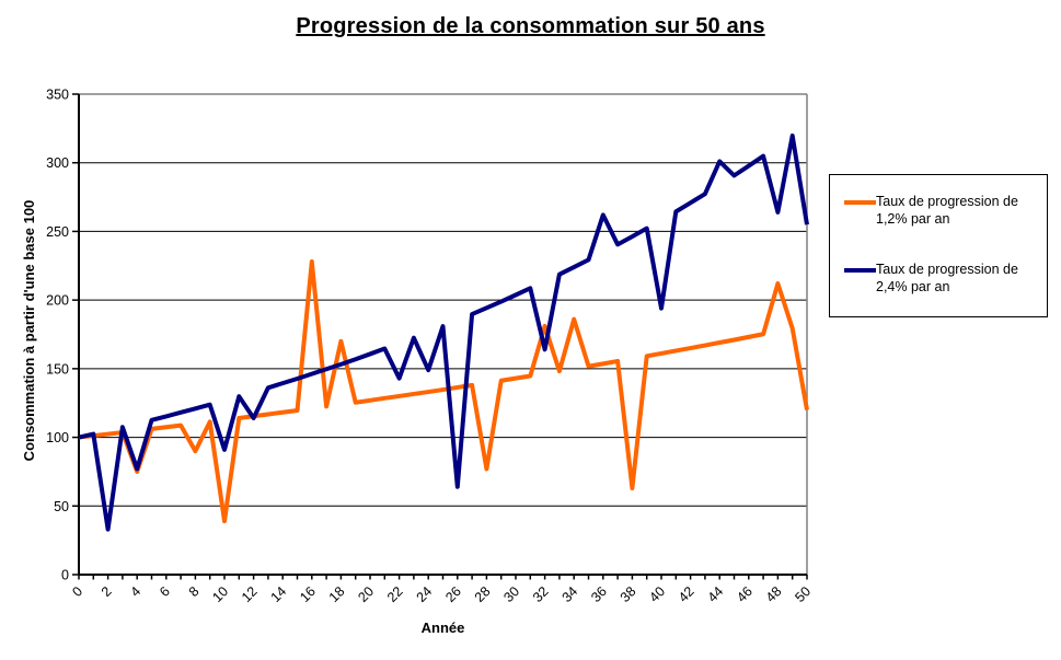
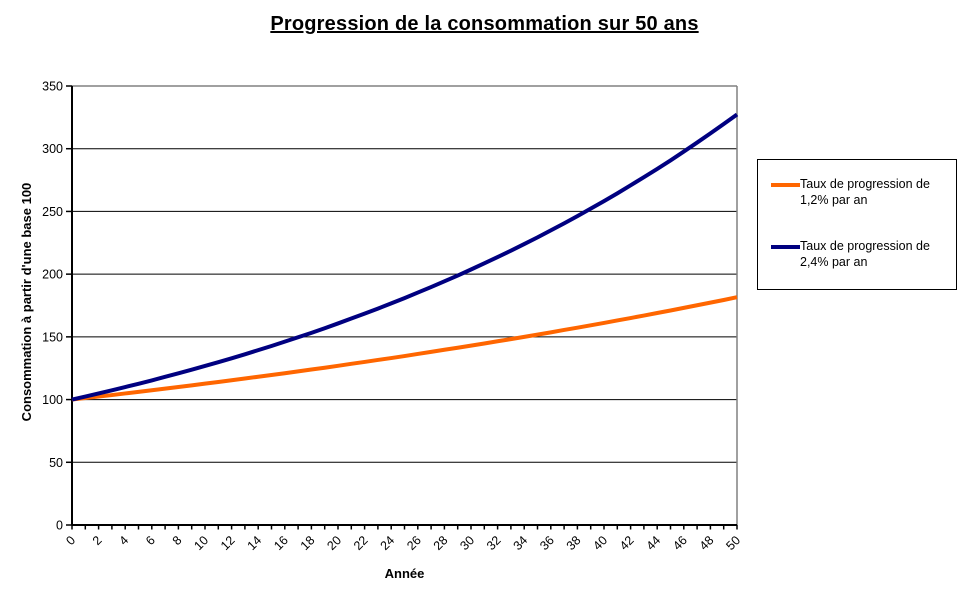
Taux de progression de 2,4% par an/2: 33 -> 105
Taux de progression de 1,2% par an/4: 75 -> 105
Taux de progression de 2,4% par an/4: 77 -> 110
Taux de progression de 1,2% par an/8: 90 -> 110
Taux de progression de 1,2% par an/10: 39 -> 113
Taux de progression de 2,4% par an/10: 91 -> 127
Taux de progression de 2,4% par an/12: 114 -> 133
Taux de progression de 1,2% par an/16: 228 -> 121
Taux de progression de 1,2% par an/18: 170 -> 124
Taux de progression de 2,4% par an/22: 143 -> 168
Taux de progression de 2,4% par an/24: 149 -> 177
Taux de progression de 2,4% par an/26: 64 -> 185
Taux de progression de 1,2% par an/28: 77 -> 140
Taux de progression de 1,2% par an/32: 181 -> 146
Taux de progression de 2,4% par an/32: 164 -> 214
Taux de progression de 1,2% par an/34: 186 -> 150
Taux de progression de 2,4% par an/36: 262 -> 235
Taux de progression de 1,2% par an/38: 63 -> 157
Taux de progression de 2,4% par an/40: 194 -> 258
Taux de progression de 2,4% par an/44: 301 -> 284
Taux de progression de 1,2% par an/48: 212 -> 177
Taux de progression de 2,4% par an/48: 264 -> 312
Taux de progression de 1,2% par an/50: 120 -> 182
Taux de progression de 2,4% par an/50: 255 -> 327
